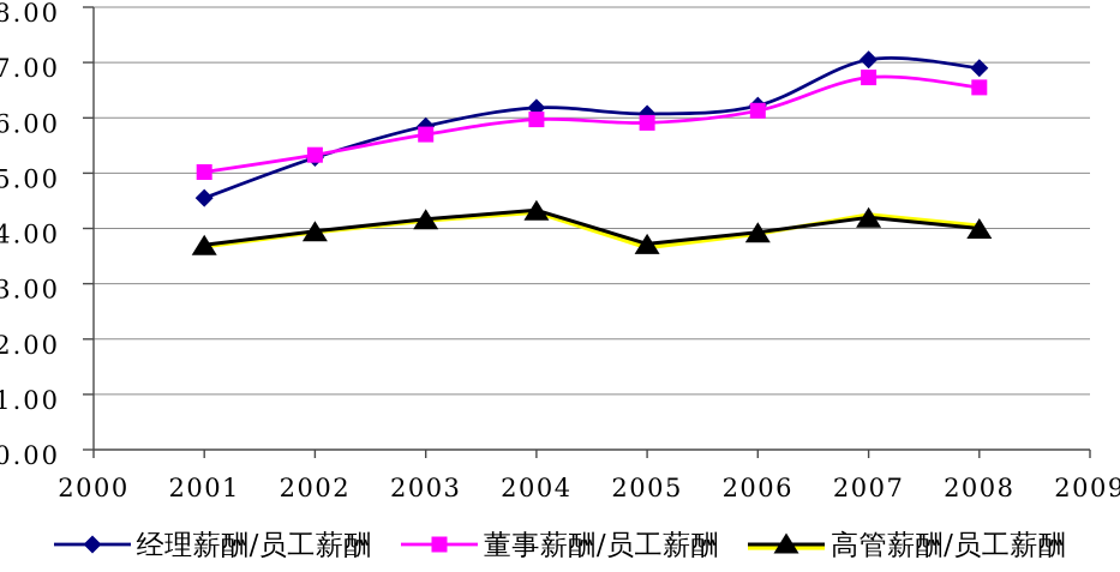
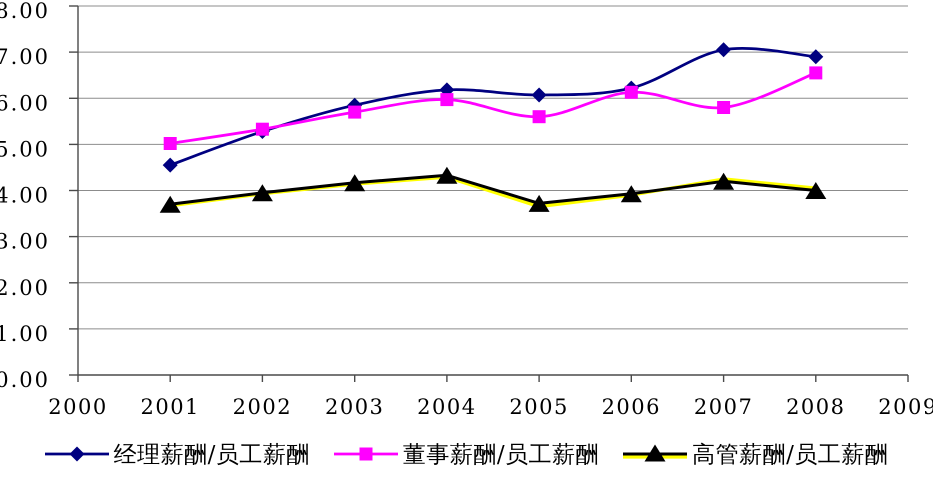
董事薪酬/员工薪酬/2005: 5.9 -> 5.6
董事薪酬/员工薪酬/2007: 6.7 -> 5.8
